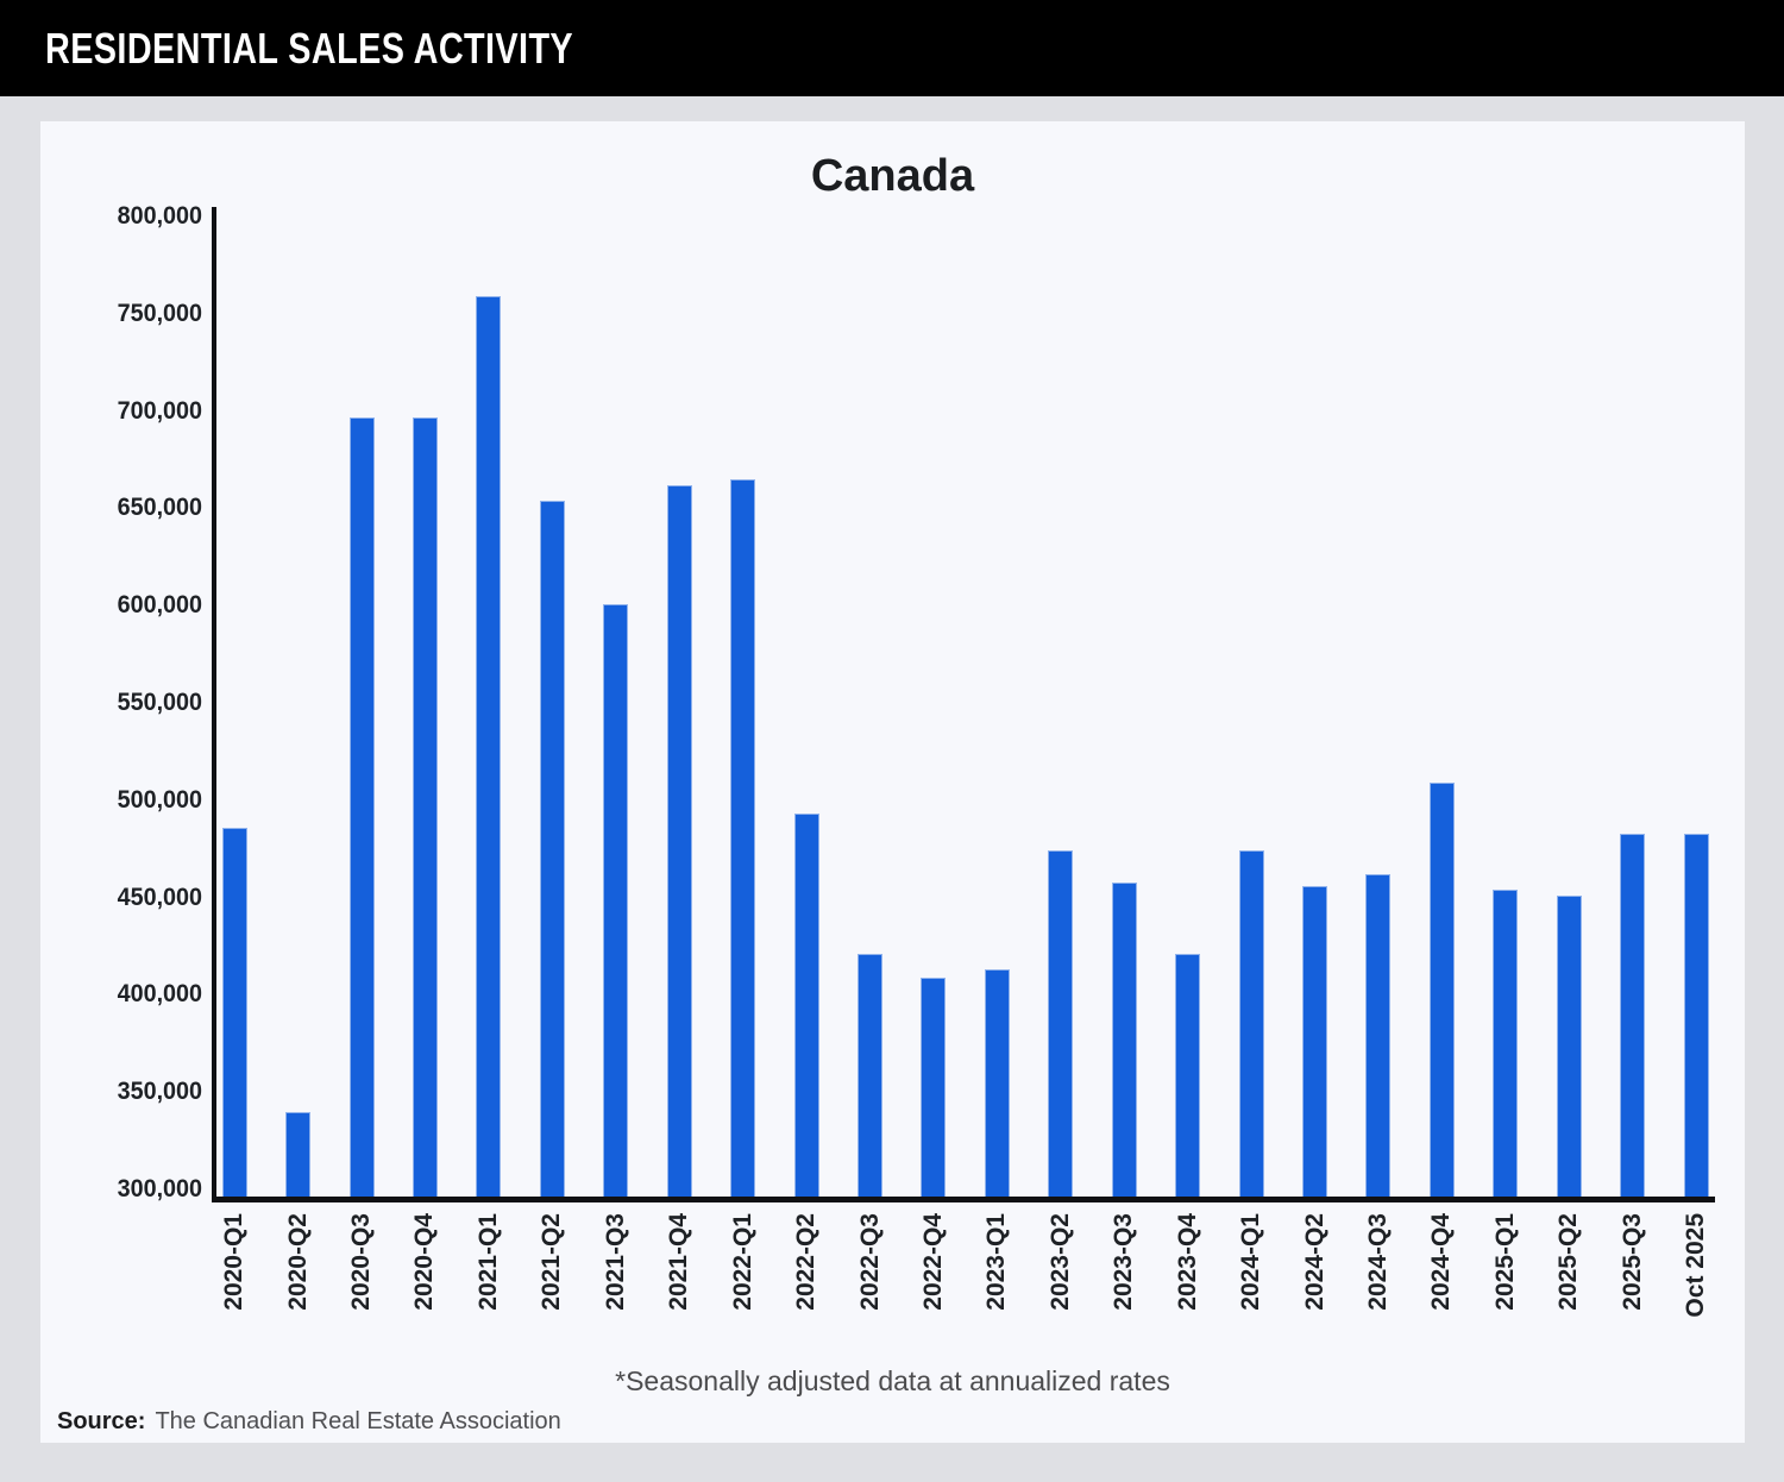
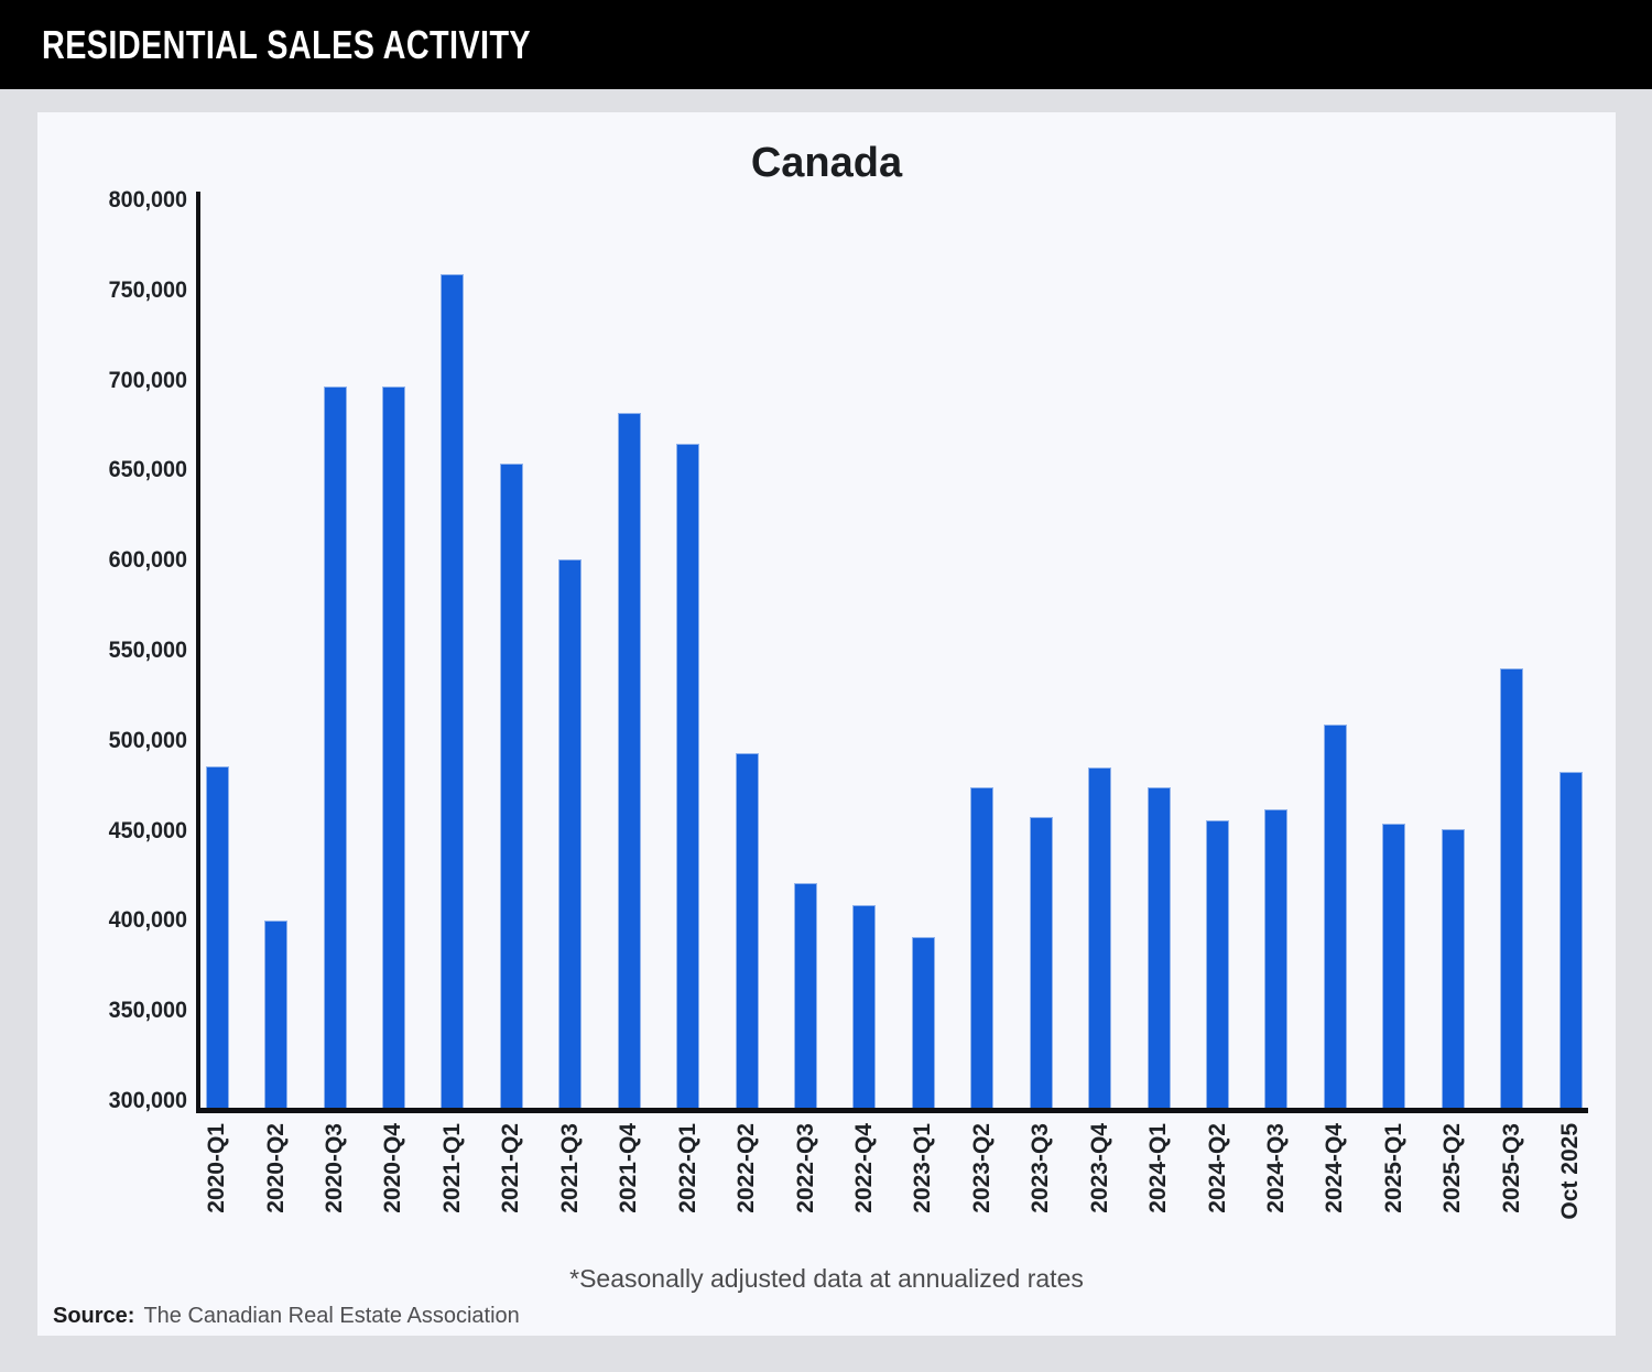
2020-Q2: 340000 -> 400000
2021-Q4: 662000 -> 682000
2023-Q1: 413000 -> 391000
2023-Q4: 421000 -> 485000
2025-Q3: 483000 -> 540000
